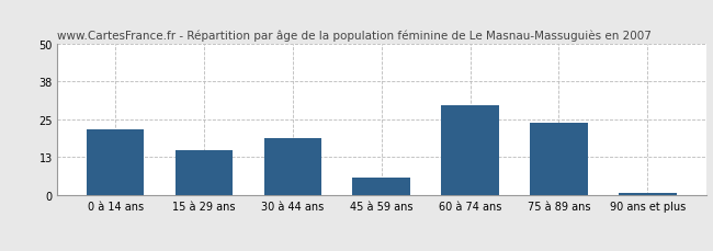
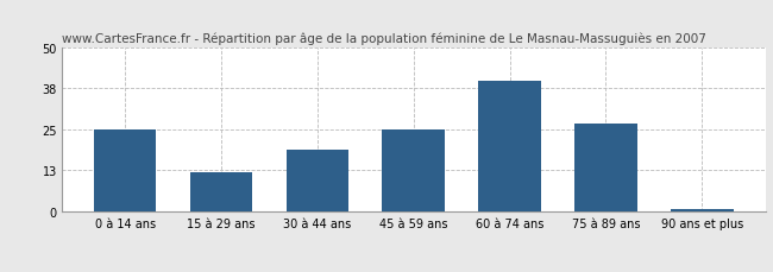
0 à 14 ans: 22 -> 25
15 à 29 ans: 15 -> 12
45 à 59 ans: 6 -> 25
60 à 74 ans: 30 -> 40
75 à 89 ans: 24 -> 27
